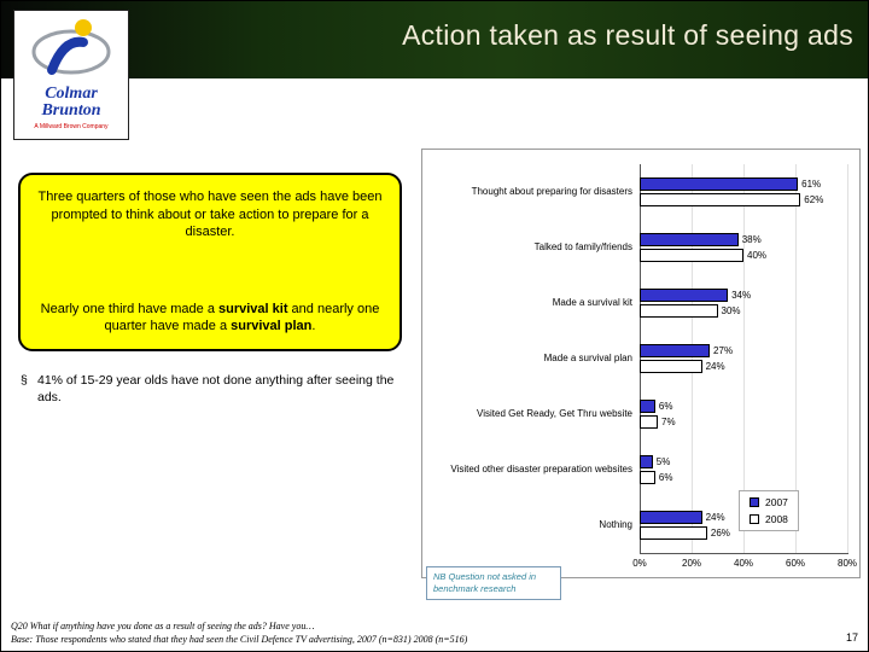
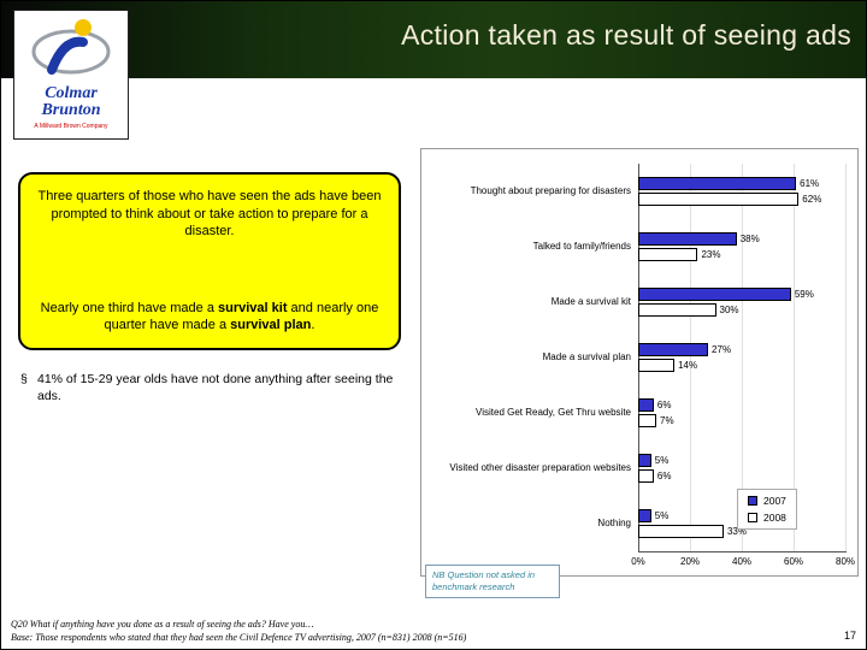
2008/Talked to family/friends: 40% -> 23%
2007/Made a survival kit: 34% -> 59%
2008/Made a survival plan: 24% -> 14%
2007/Nothing: 24% -> 5%
2008/Nothing: 26% -> 33%
